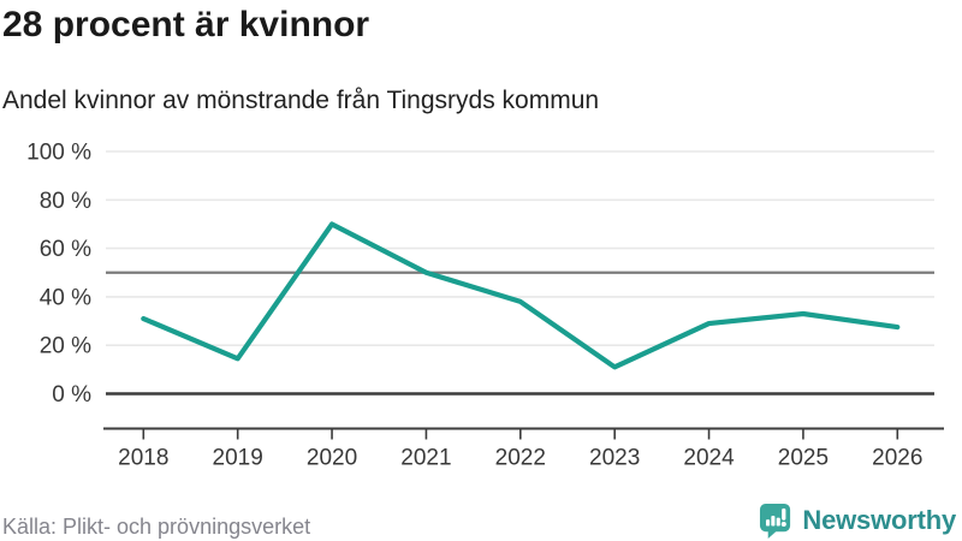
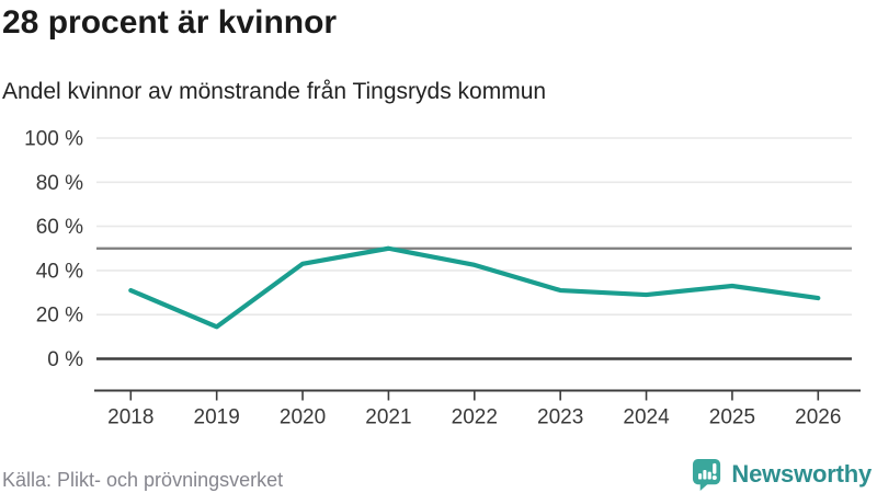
2020: 70% -> 43%
2022: 38% -> 42%
2023: 11% -> 31%
